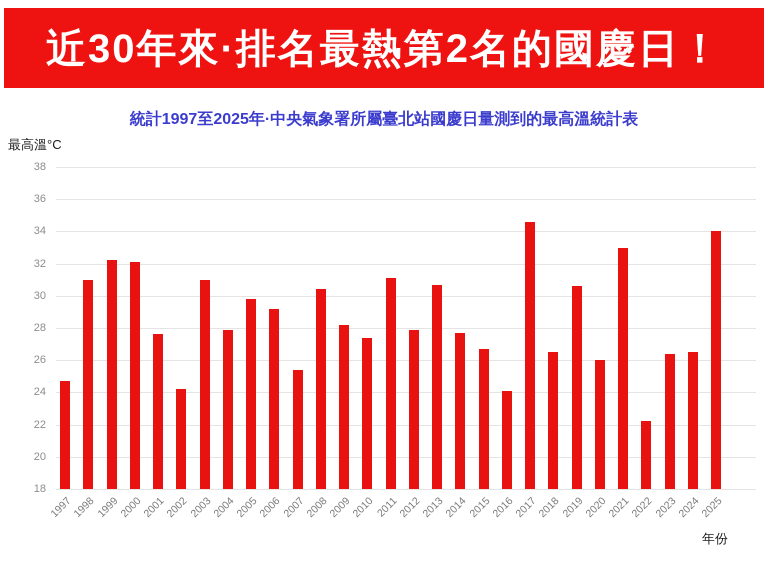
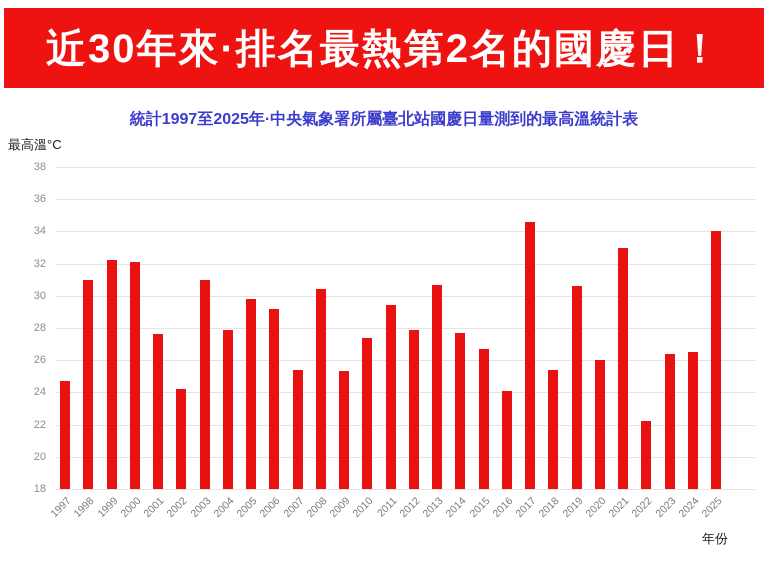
2009: 28.2 -> 25.3
2011: 31.1 -> 29.4
2018: 26.5 -> 25.4
